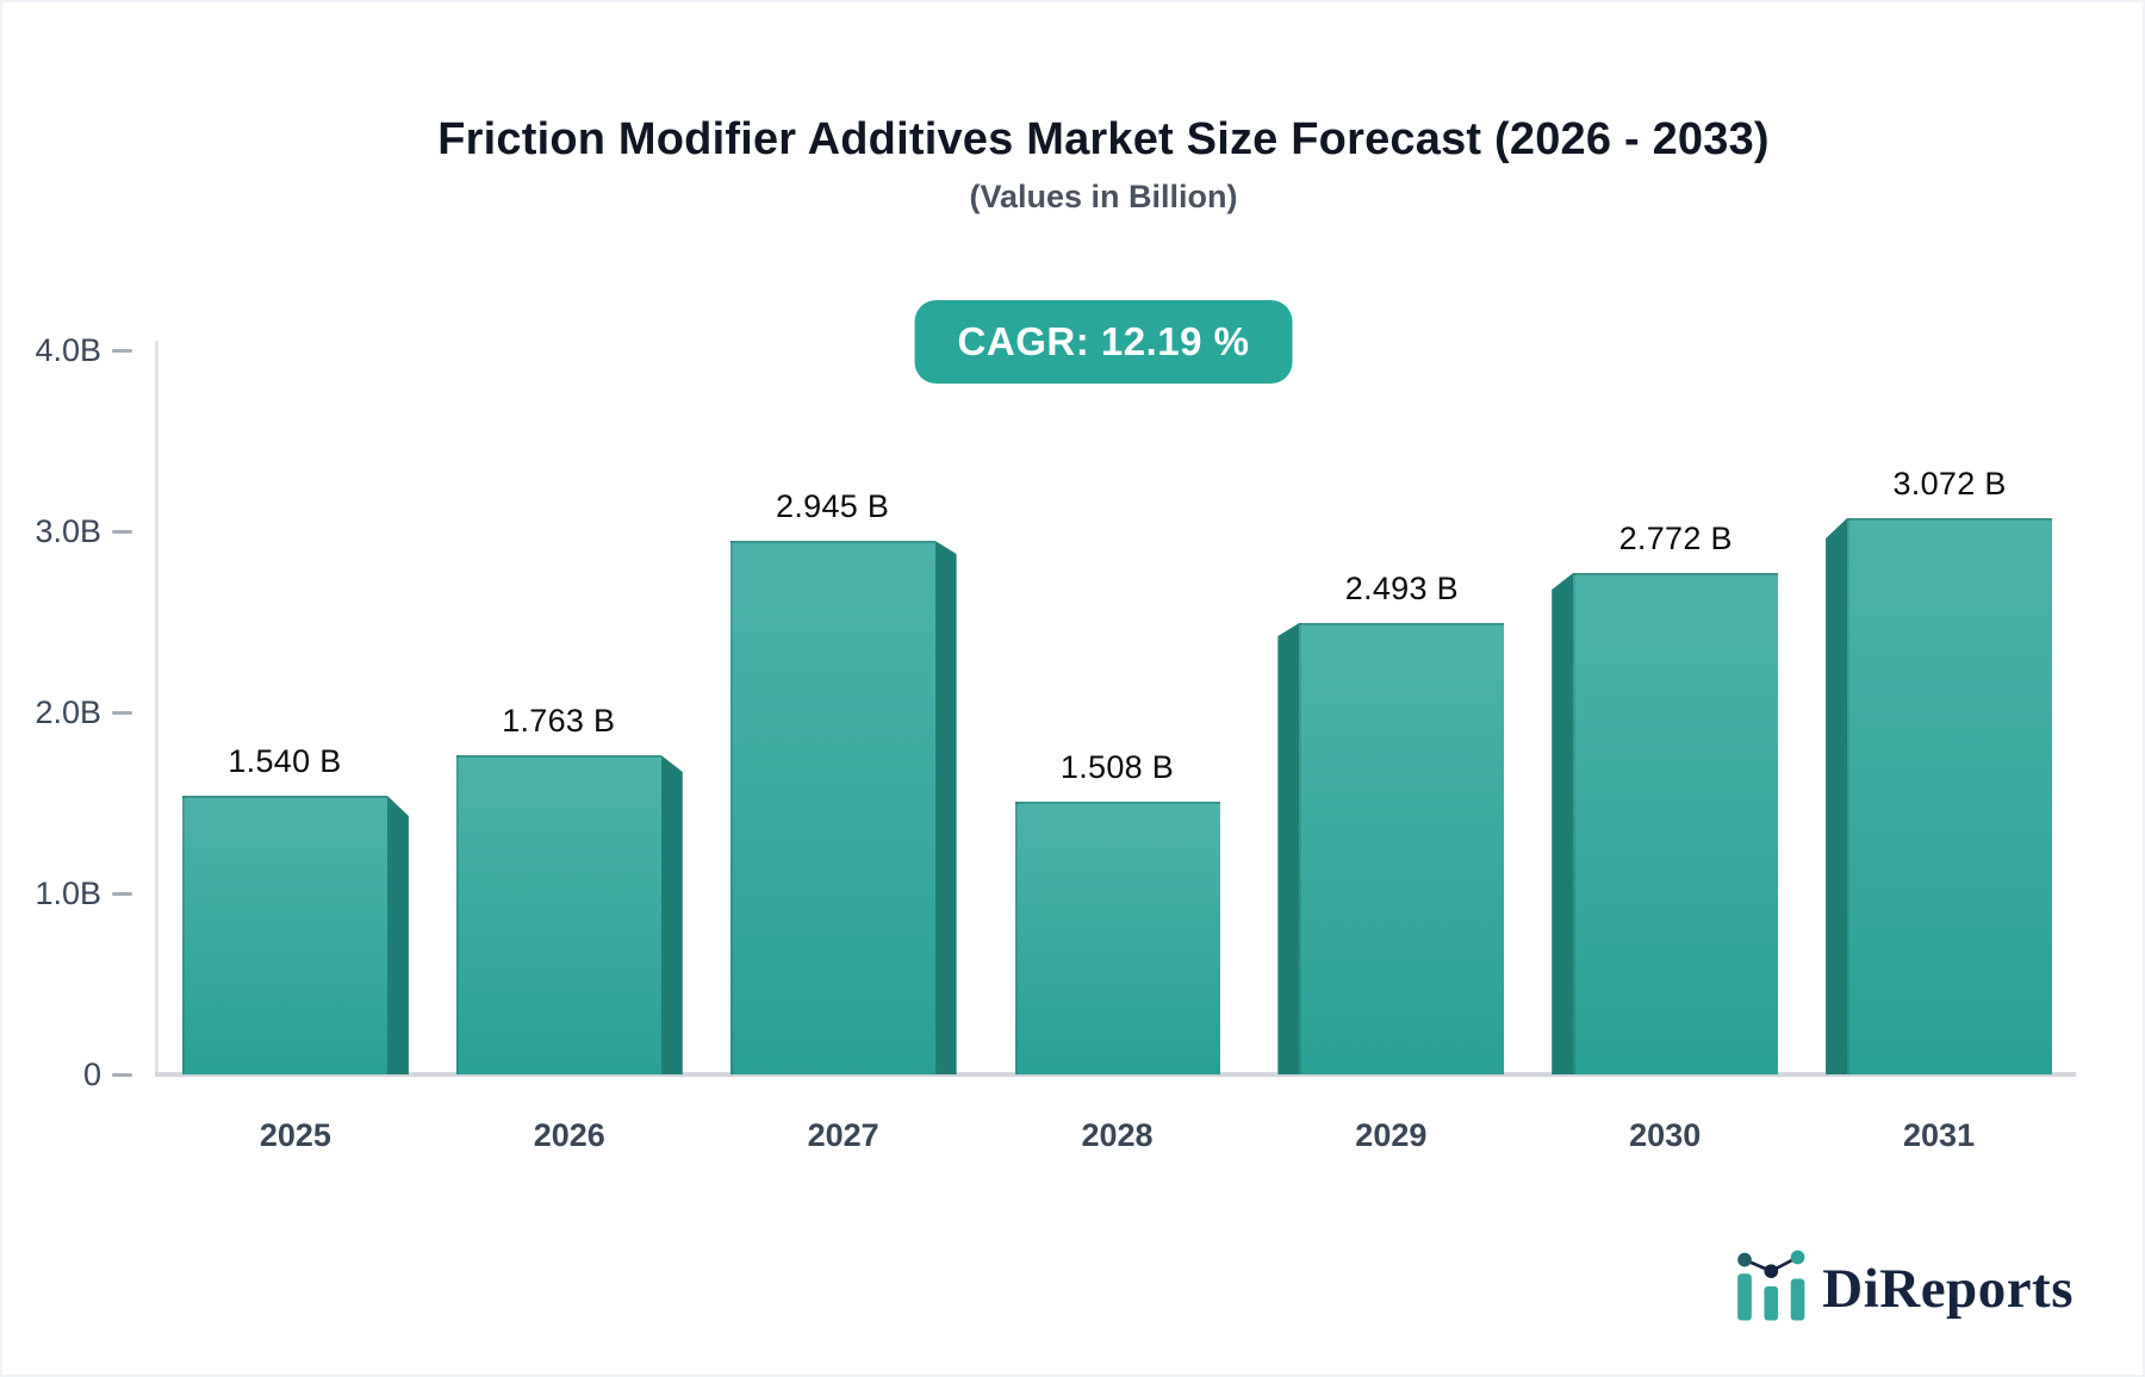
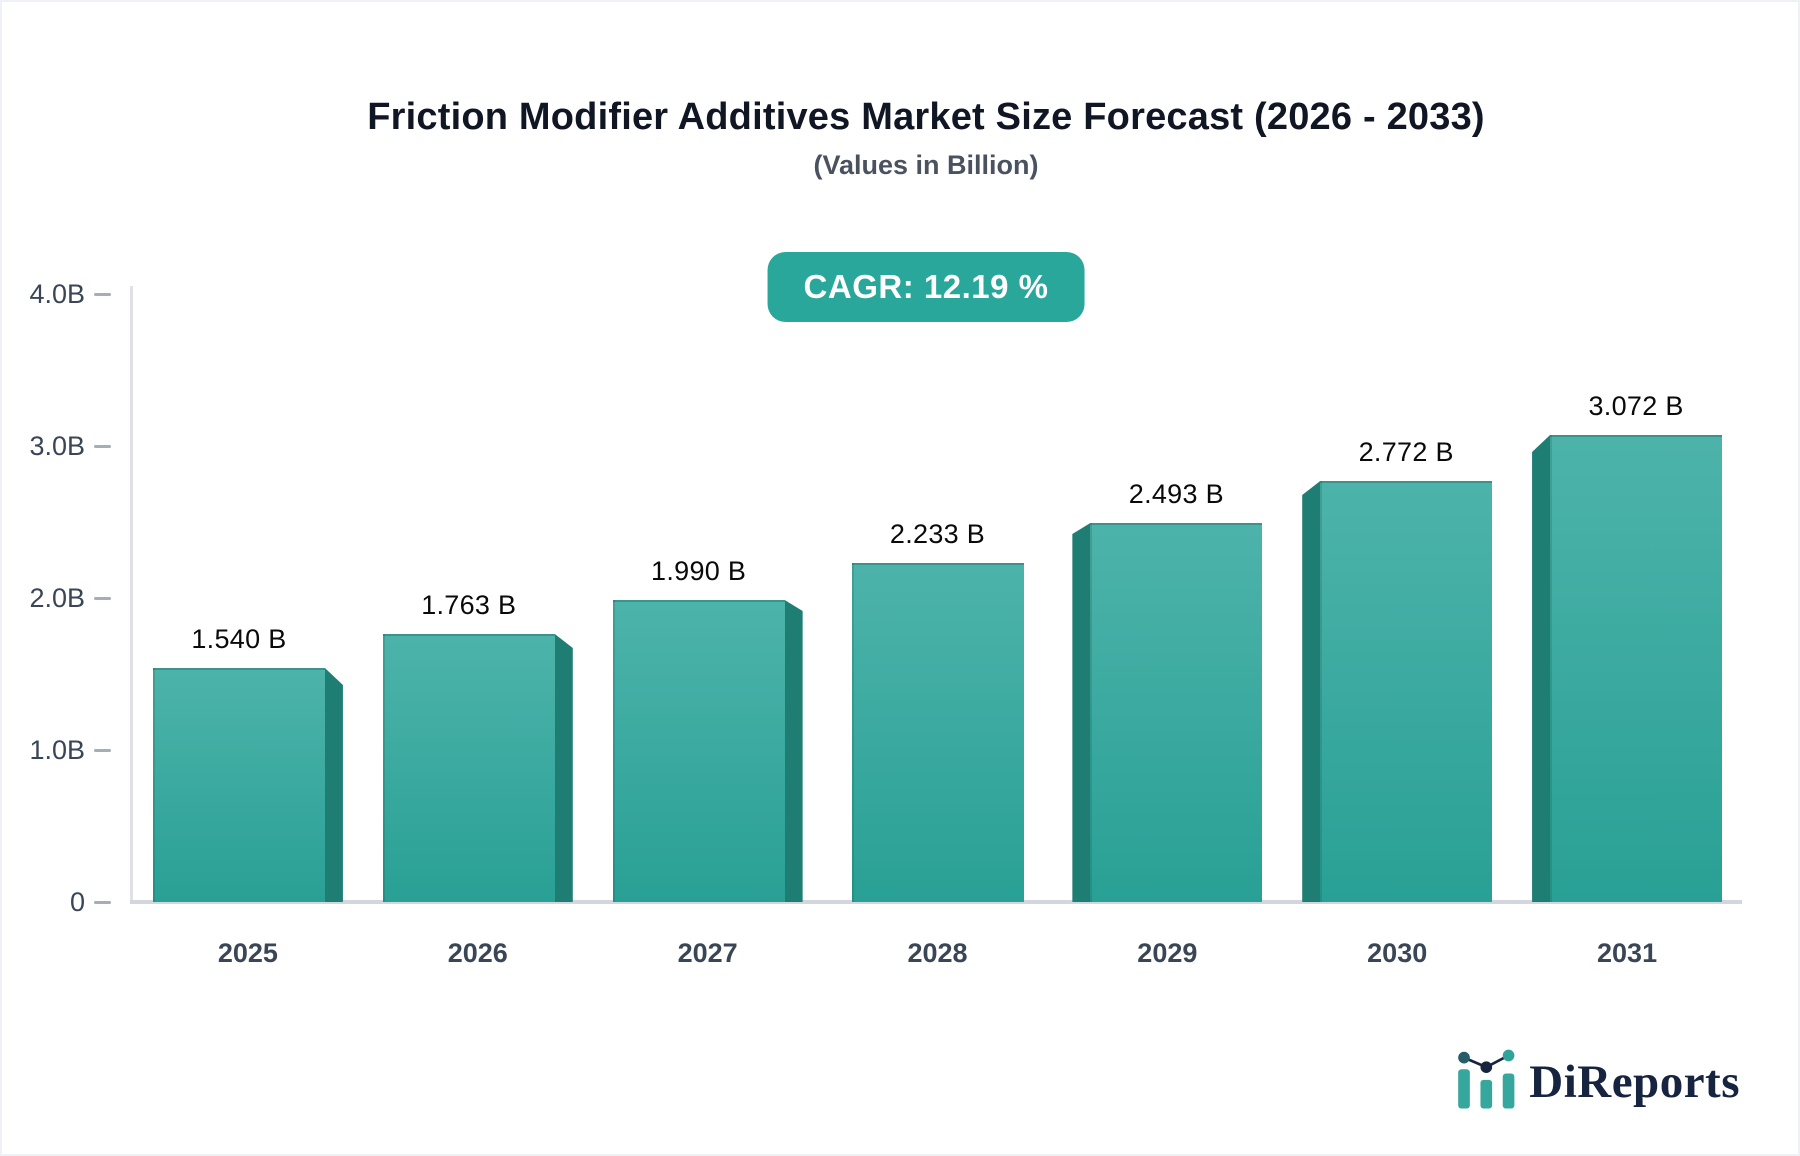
2027: 2.945 -> 1.990
2028: 1.508 -> 2.233
